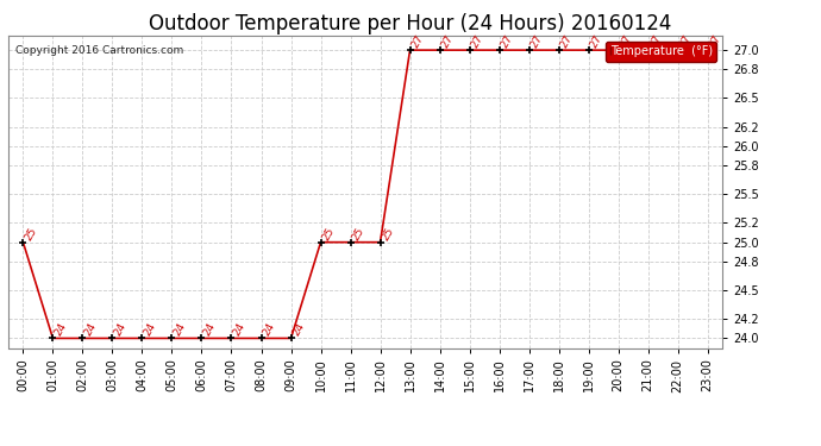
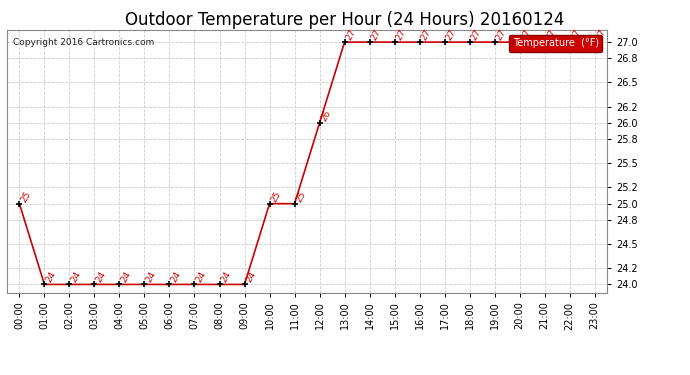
12:00: 25 -> 26
